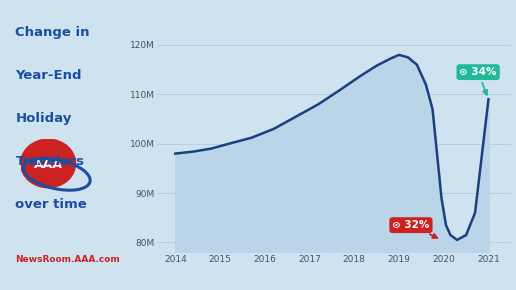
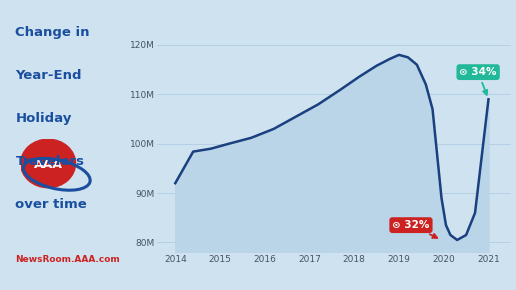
2014: 98.0M -> 92.0M
